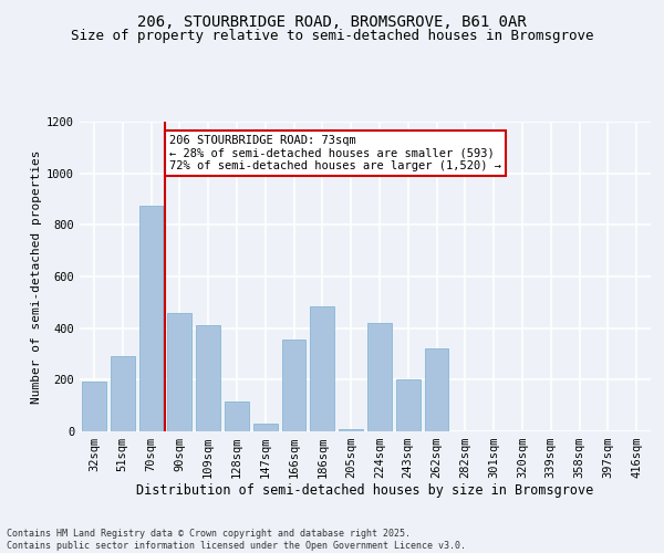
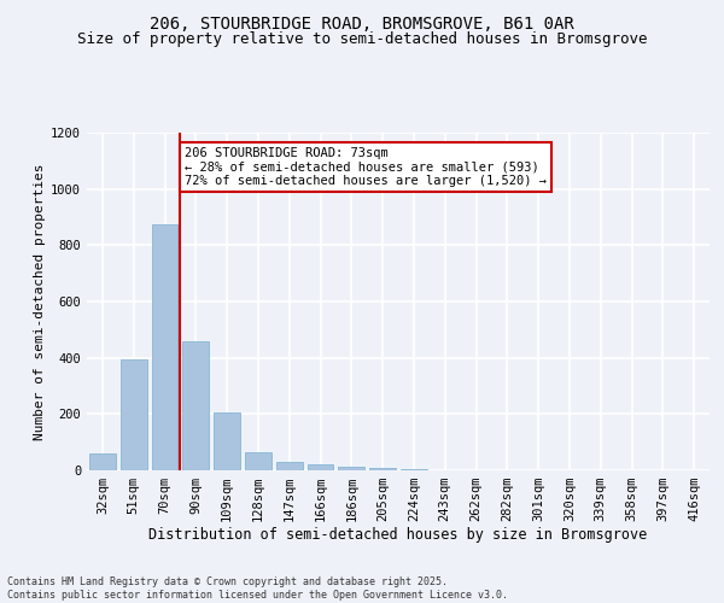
32sqm: 195 -> 60
51sqm: 290 -> 395
109sqm: 410 -> 205
128sqm: 115 -> 65
166sqm: 355 -> 22
186sqm: 485 -> 13
224sqm: 420 -> 3
243sqm: 200 -> 2
262sqm: 320 -> 1
